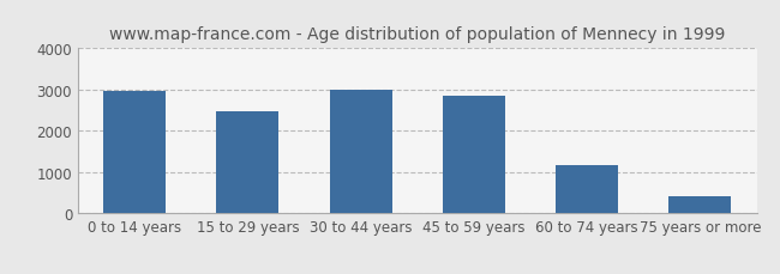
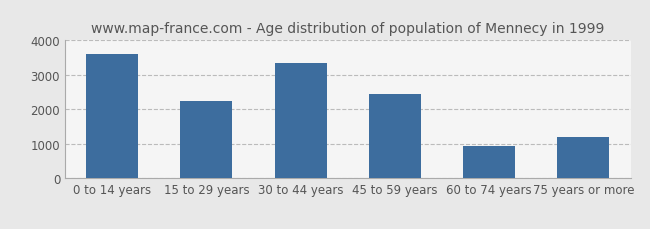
0 to 14 years: 2980 -> 3600
15 to 29 years: 2470 -> 2250
30 to 44 years: 3010 -> 3350
45 to 59 years: 2840 -> 2450
60 to 74 years: 1160 -> 950
75 years or more: 410 -> 1200
